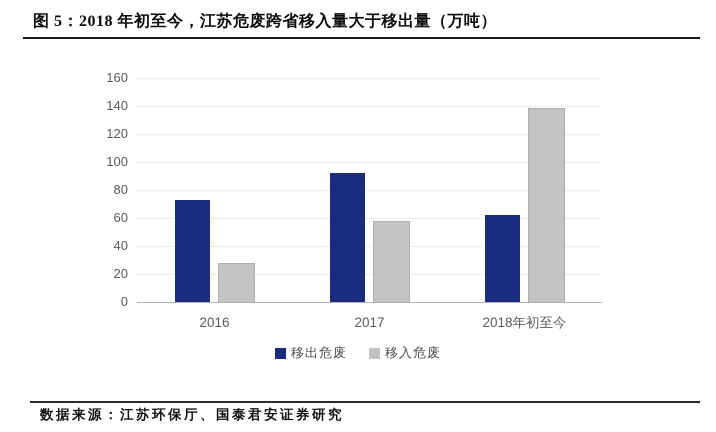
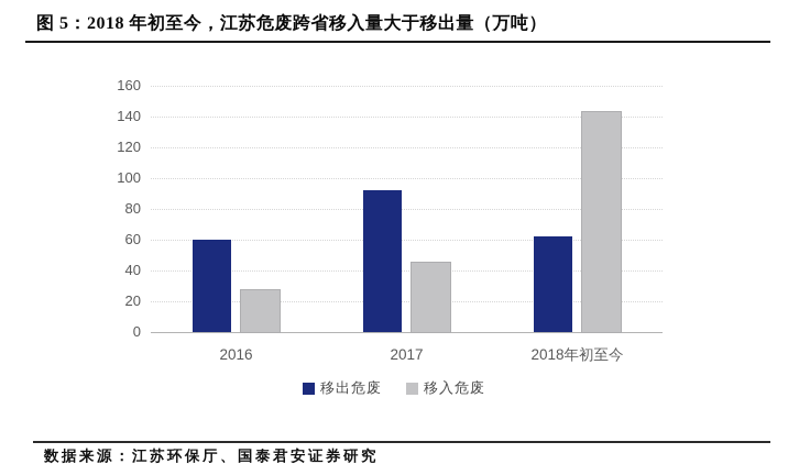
移出危废/2016: 73 -> 60
移入危废/2017: 57 -> 45
移入危废/2018年初至今: 138 -> 143
